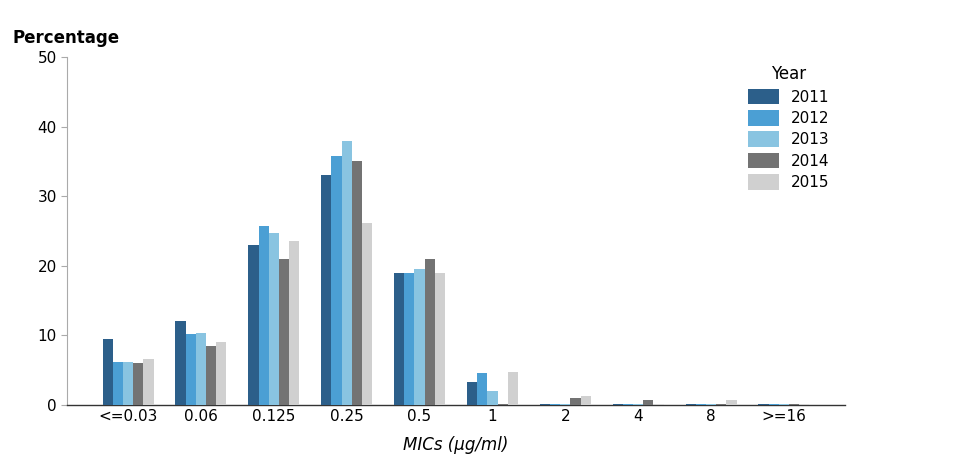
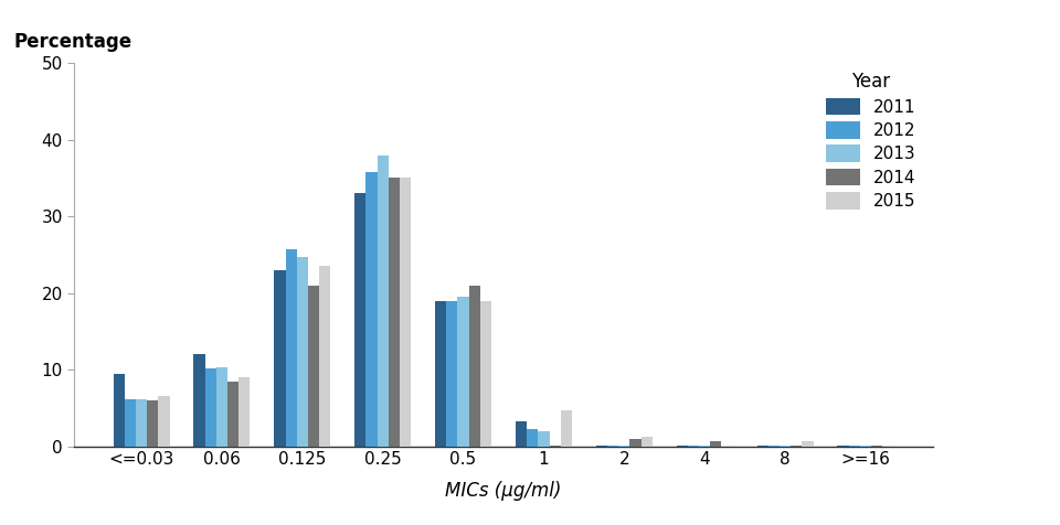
2015/0.25: 26.2 -> 35.0
2012/1: 4.6 -> 2.2
